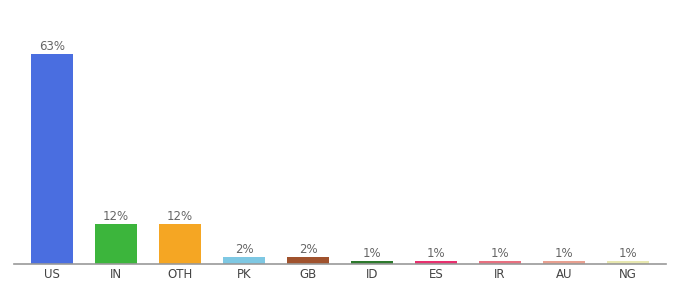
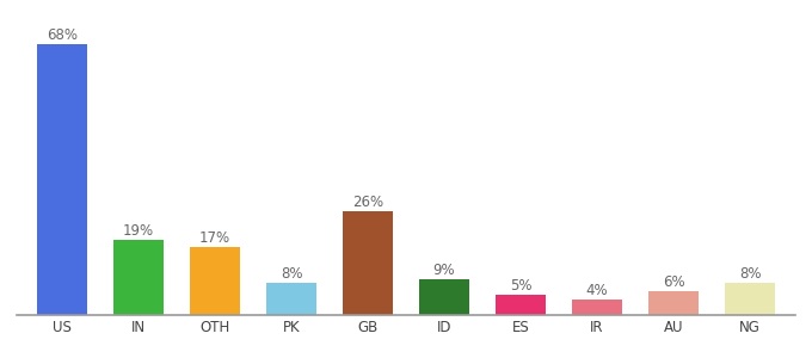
US: 63% -> 68%
IN: 12% -> 19%
OTH: 12% -> 17%
PK: 2% -> 8%
GB: 2% -> 26%
ID: 1% -> 9%
ES: 1% -> 5%
IR: 1% -> 4%
AU: 1% -> 6%
NG: 1% -> 8%
